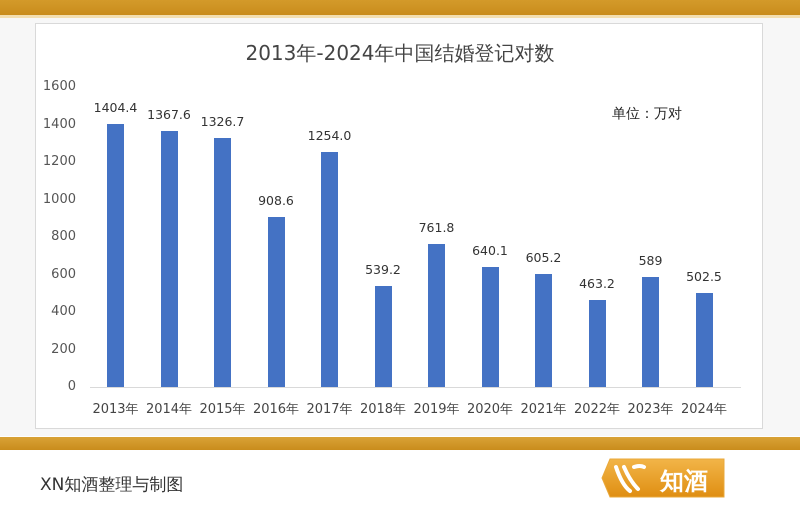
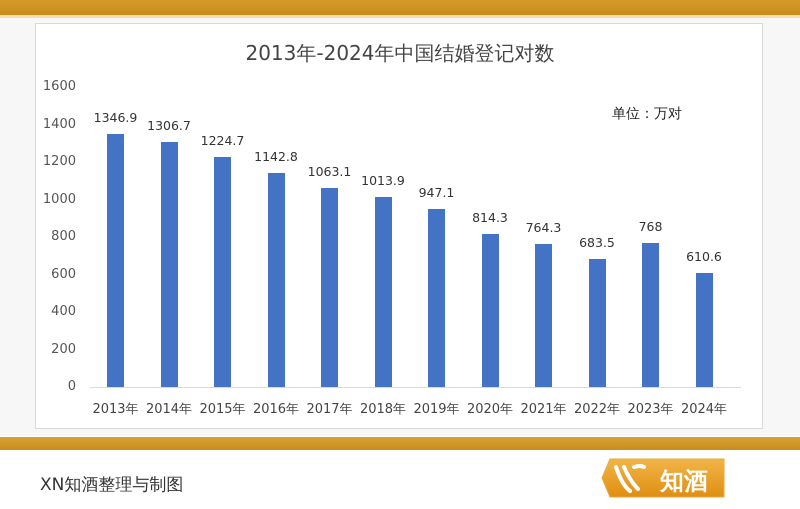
2013年: 1404.4 -> 1346.9
2014年: 1367.6 -> 1306.7
2015年: 1326.7 -> 1224.7
2016年: 908.6 -> 1142.8
2017年: 1254.0 -> 1063.1
2018年: 539.2 -> 1013.9
2019年: 761.8 -> 947.1
2020年: 640.1 -> 814.3
2021年: 605.2 -> 764.3
2022年: 463.2 -> 683.5
2023年: 589 -> 768
2024年: 502.5 -> 610.6
